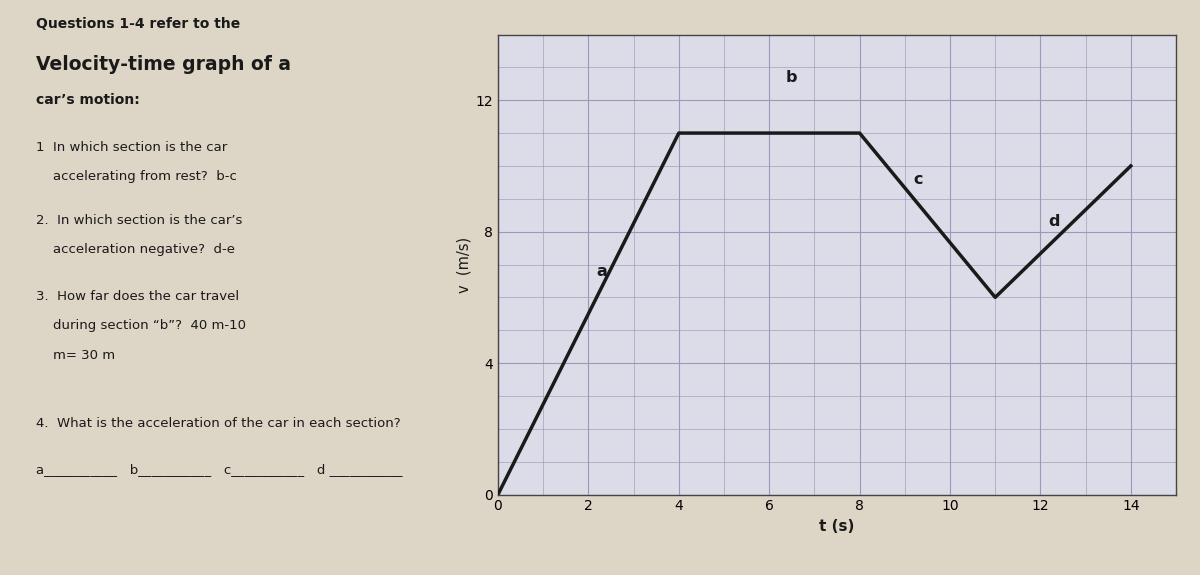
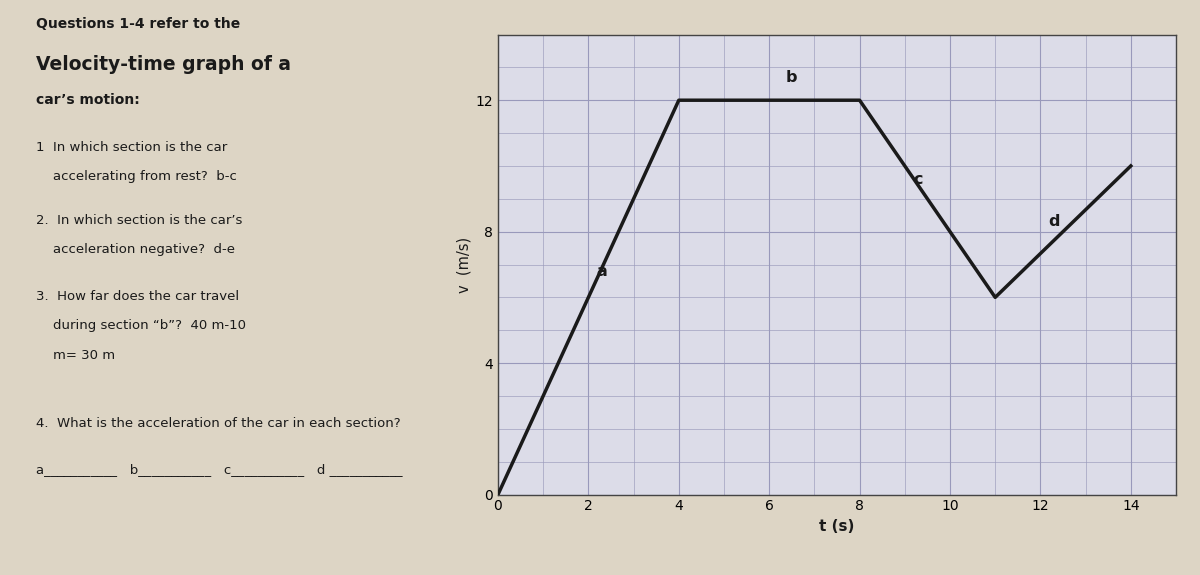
4: 11 -> 12
8: 11 -> 12
